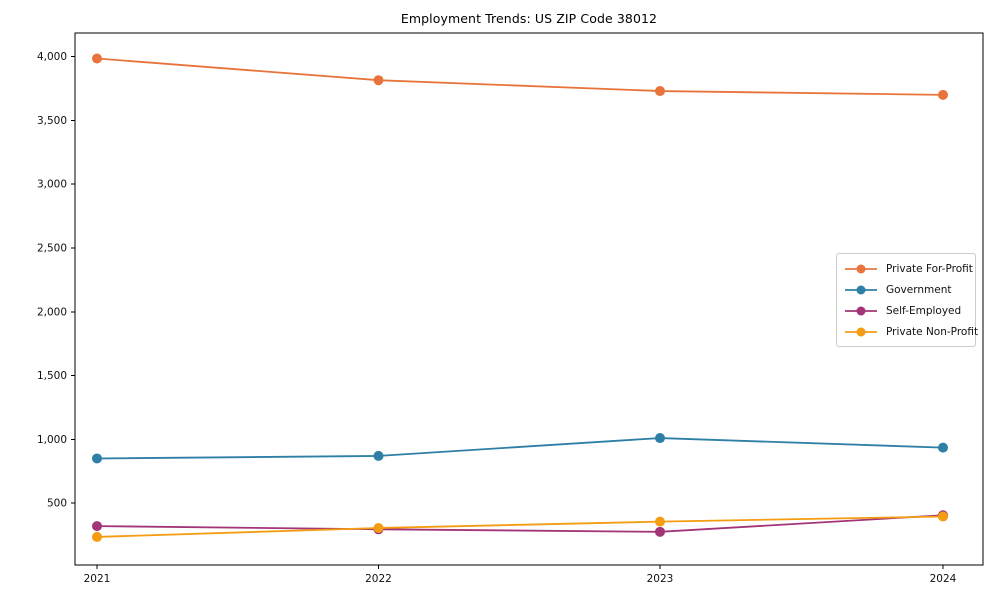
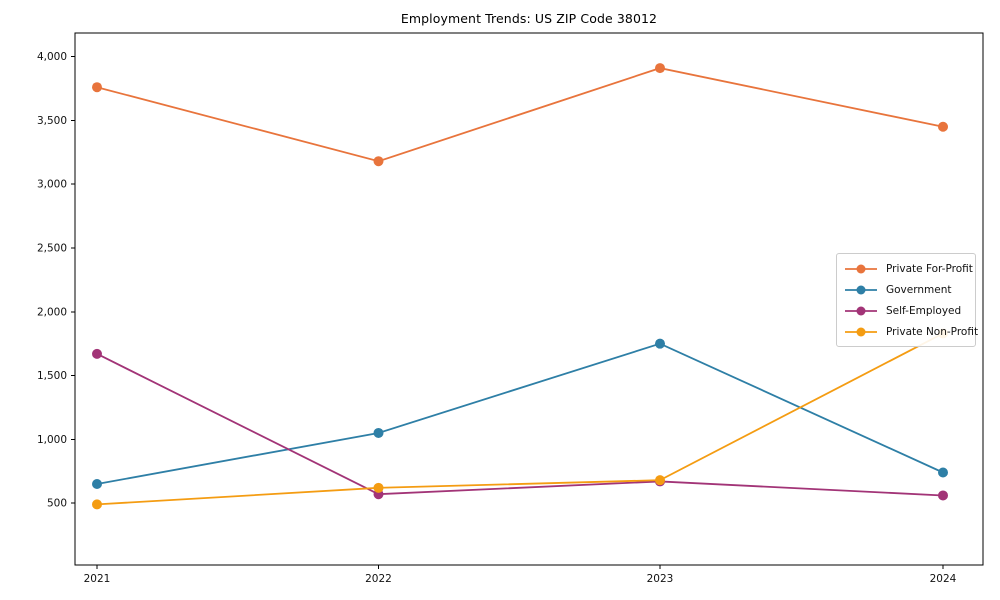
Private For-Profit/2021: 3980 -> 3760
Government/2021: 850 -> 650
Self-Employed/2021: 320 -> 1670
Private Non-Profit/2021: 240 -> 490
Private For-Profit/2022: 3820 -> 3180
Government/2022: 870 -> 1050
Self-Employed/2022: 300 -> 570
Private Non-Profit/2022: 300 -> 620
Private For-Profit/2023: 3730 -> 3910
Government/2023: 1010 -> 1750
Self-Employed/2023: 280 -> 670
Private Non-Profit/2023: 360 -> 680
Private For-Profit/2024: 3700 -> 3450
Government/2024: 940 -> 740
Self-Employed/2024: 400 -> 560
Private Non-Profit/2024: 400 -> 1830
